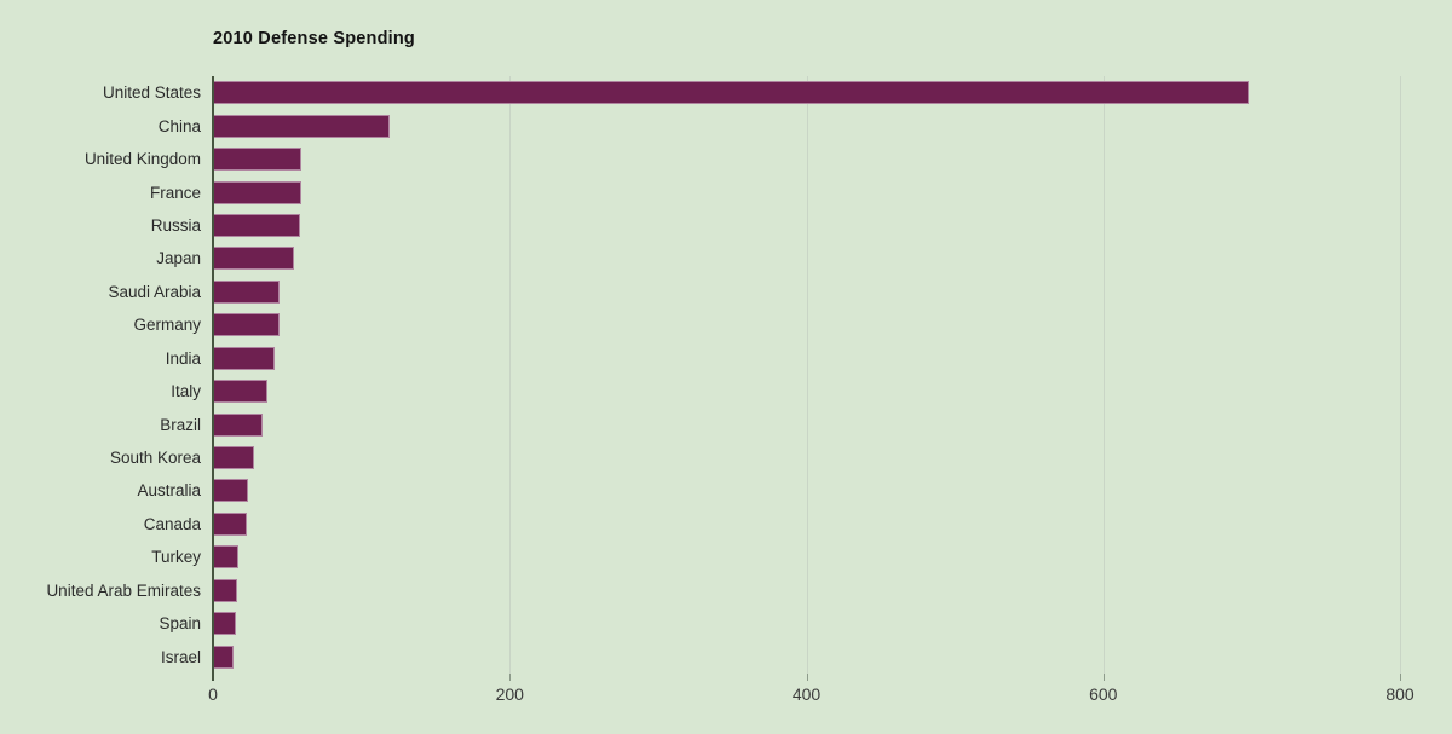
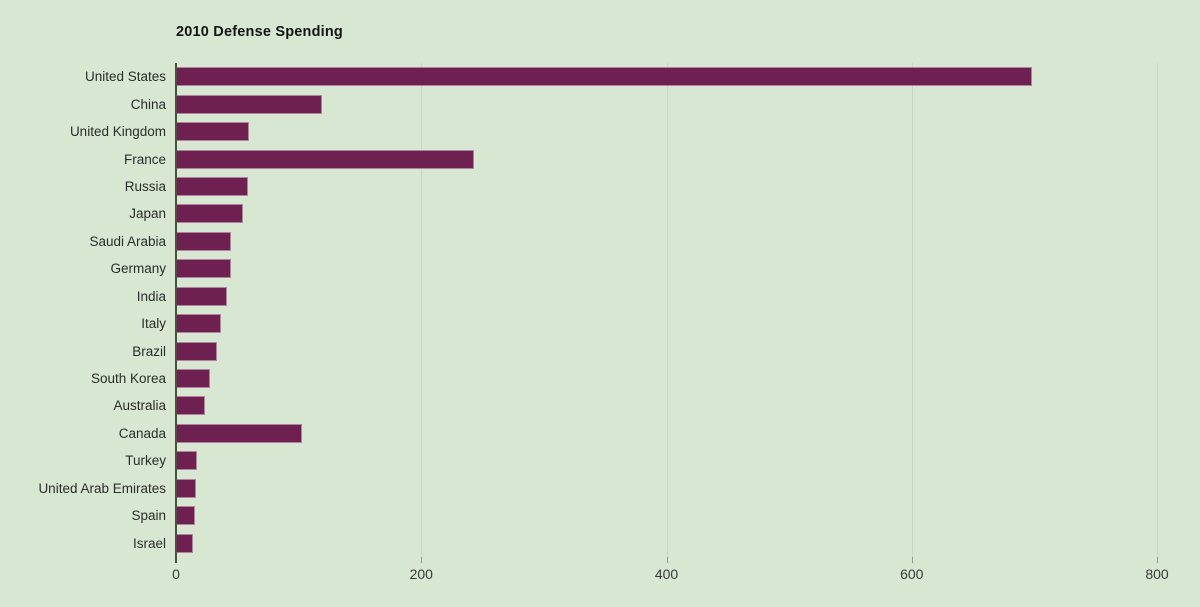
France: 59 -> 243
Canada: 23 -> 103
